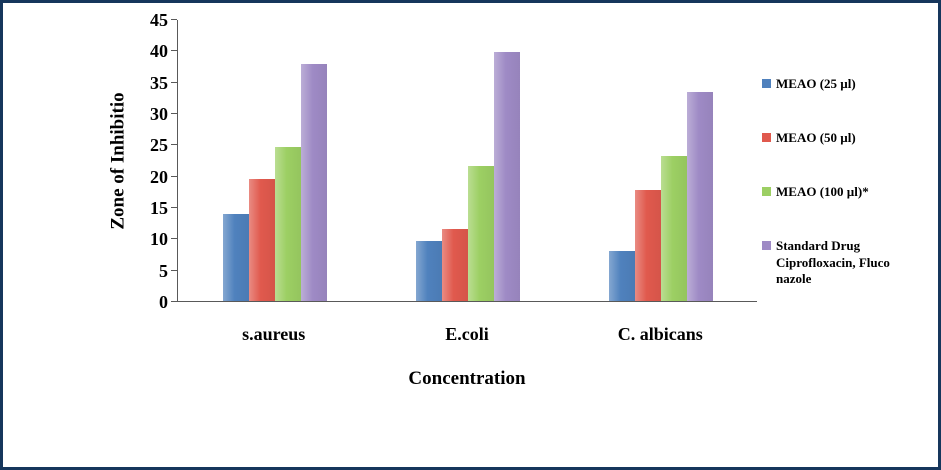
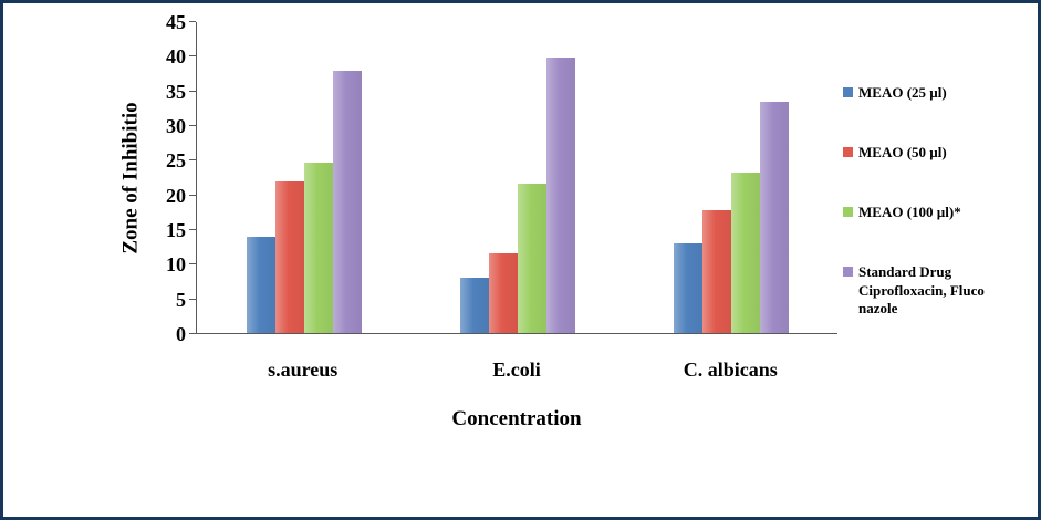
MEAO (50 µl)/s.aureus: 20 -> 22
MEAO (25 µl)/E.coli: 10 -> 8
MEAO (25 µl)/C. albicans: 8 -> 13
